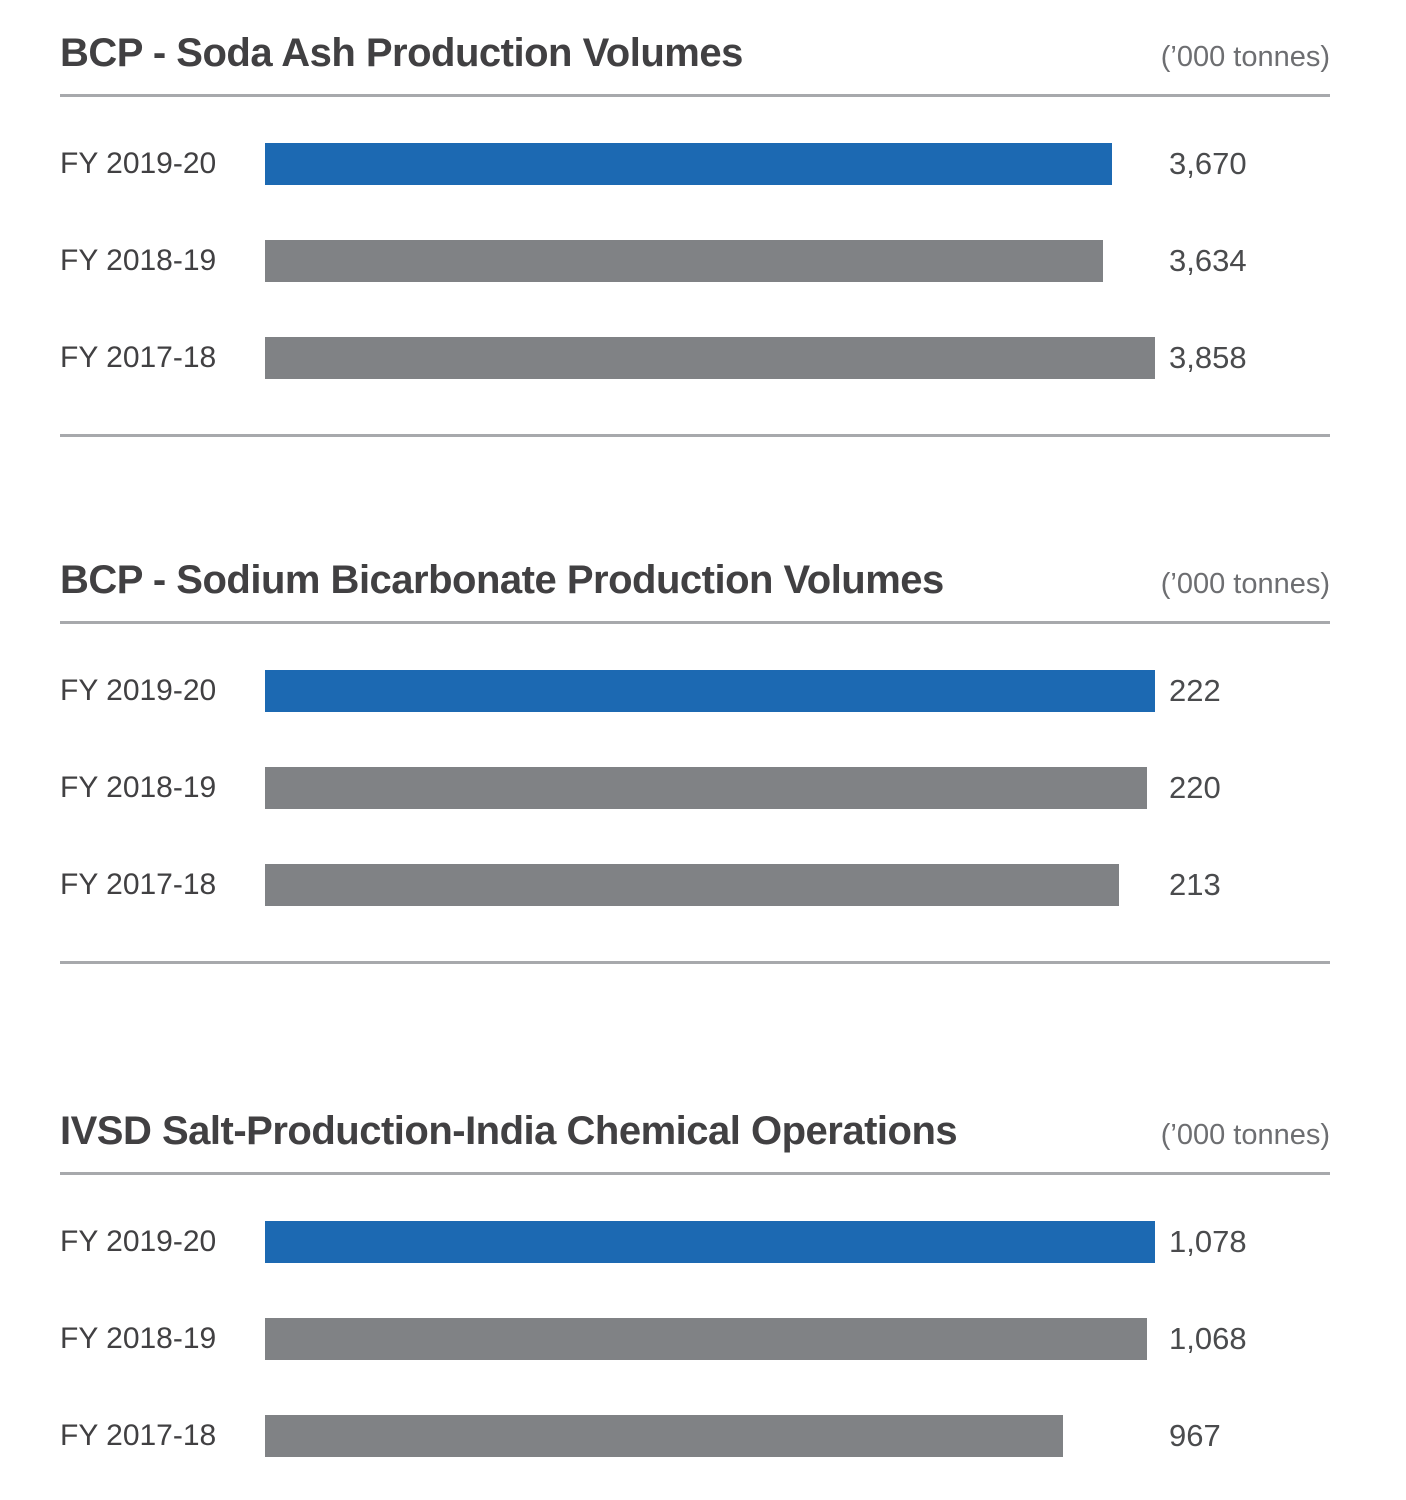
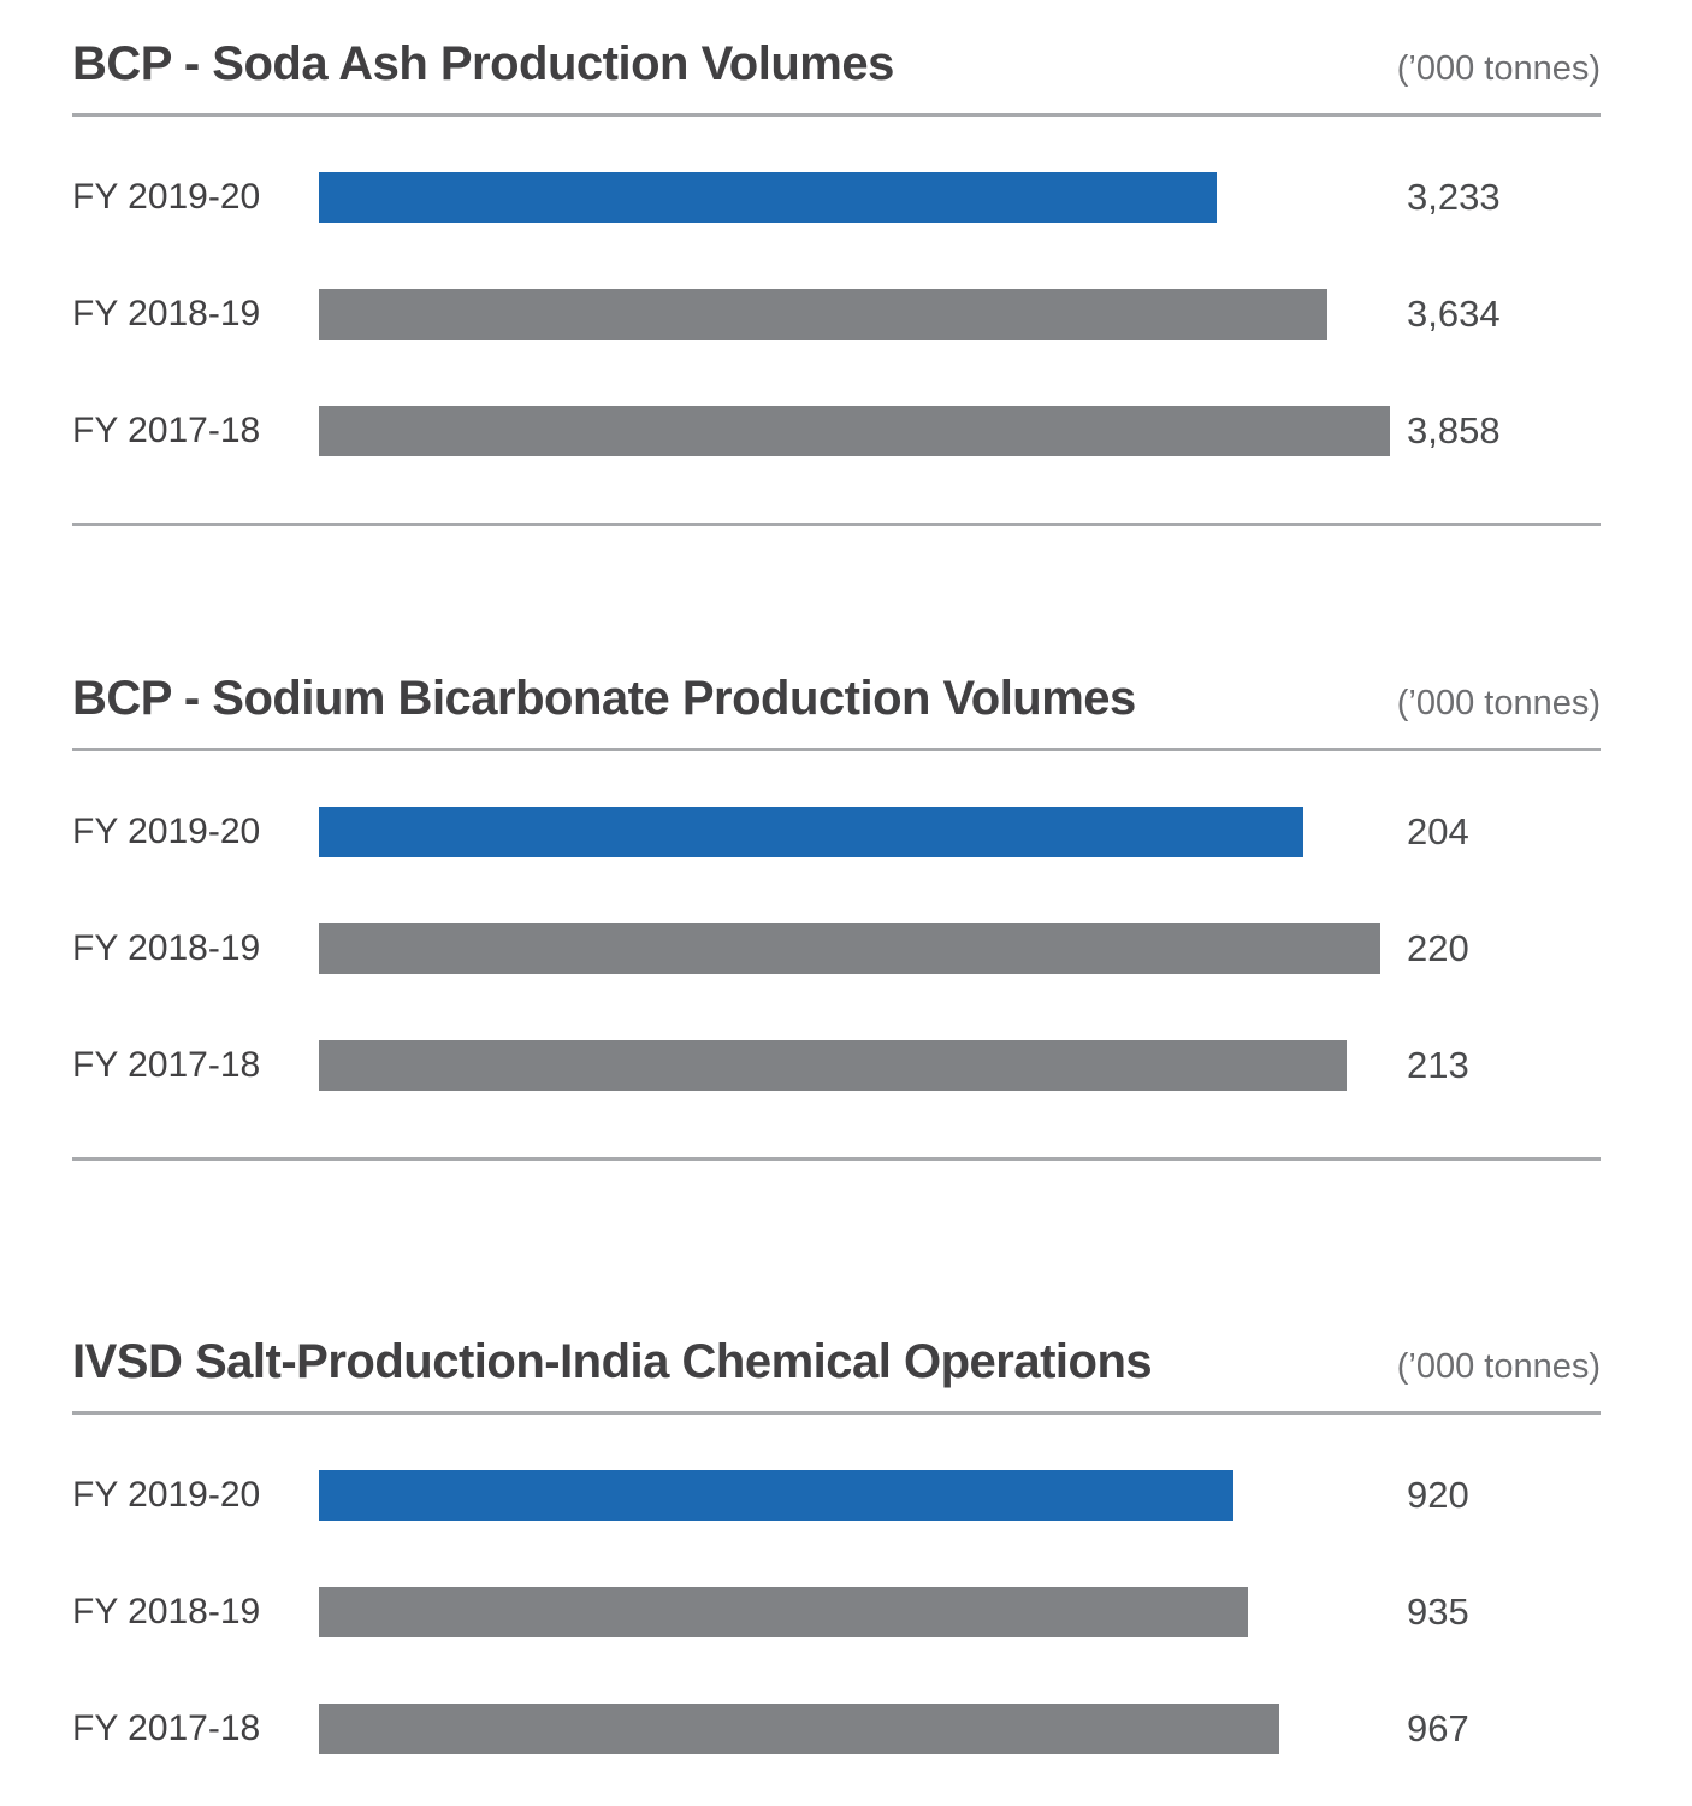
BCP - Soda Ash Production Volumes/FY 2019-20: 3,670 -> 3,233
BCP - Sodium Bicarbonate Production Volumes/FY 2019-20: 222 -> 204
IVSD Salt-Production-India Chemical Operations/FY 2019-20: 1,078 -> 920
IVSD Salt-Production-India Chemical Operations/FY 2018-19: 1,068 -> 935
